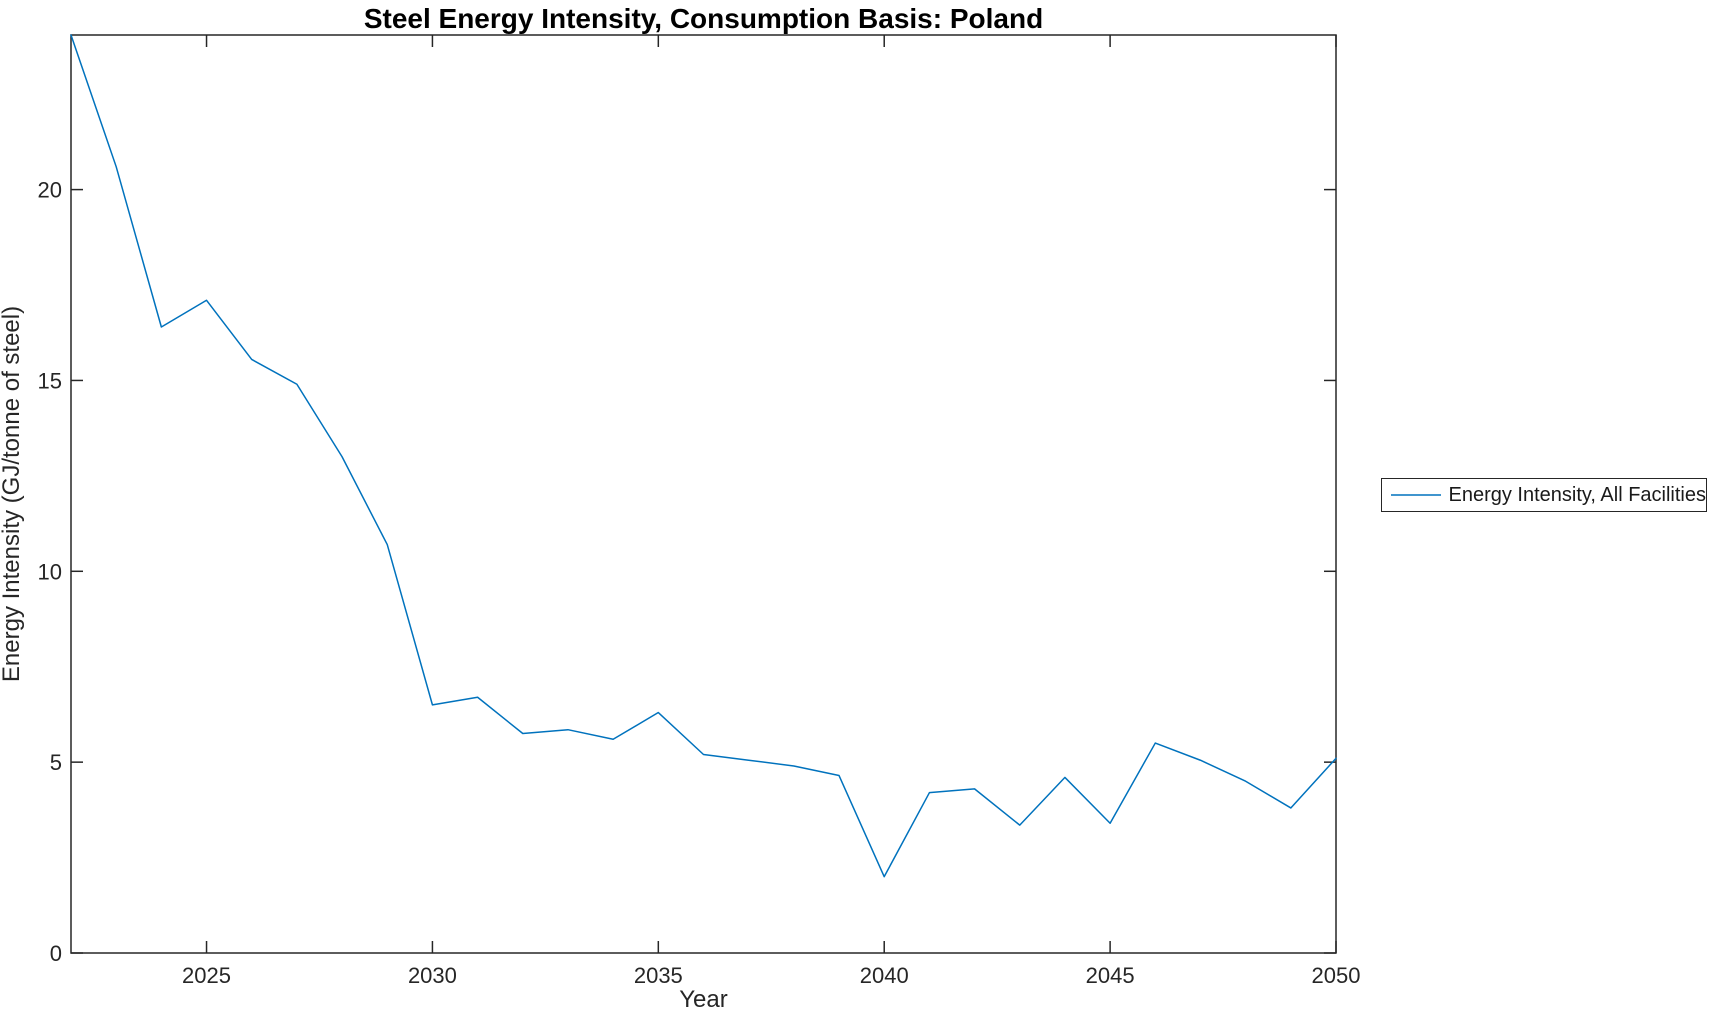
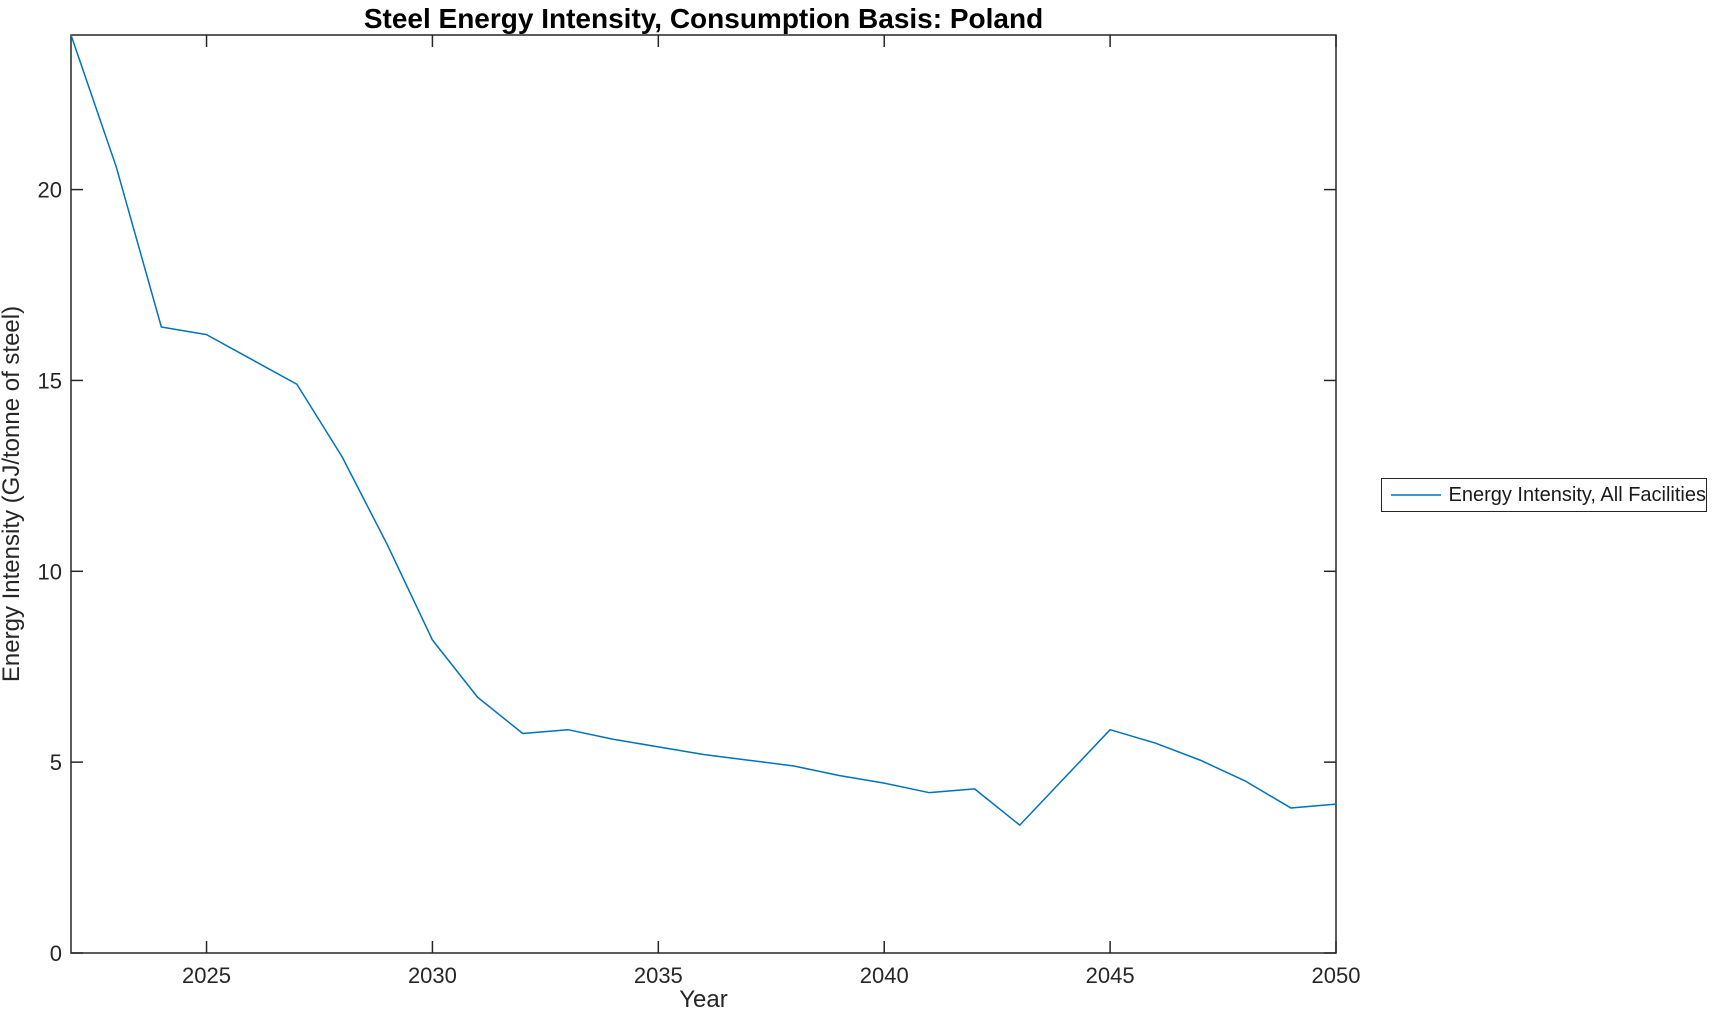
2025: 17.1 -> 16.2
2030: 6.5 -> 8.2
2035: 6.3 -> 5.4
2040: 2.0 -> 4.5
2045: 3.4 -> 5.8
2050: 5.1 -> 3.9
